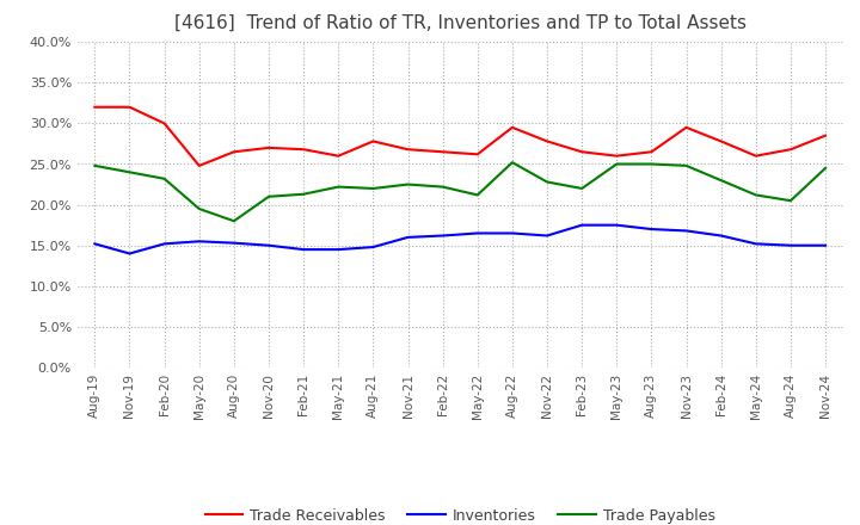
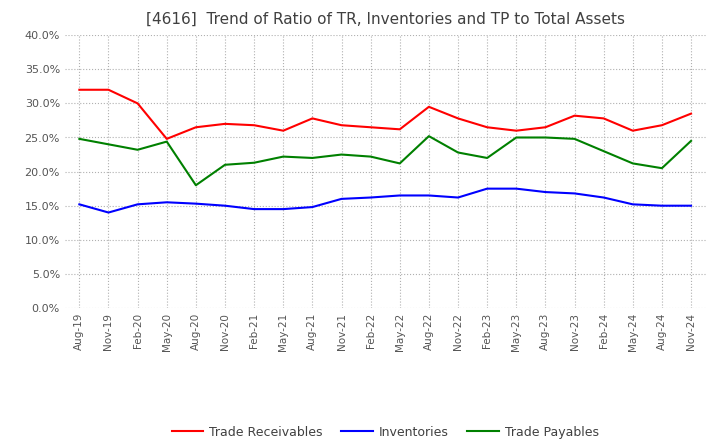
Trade Payables/May-20: 19.5% -> 24.4%
Trade Receivables/Nov-23: 29.5% -> 28.2%
